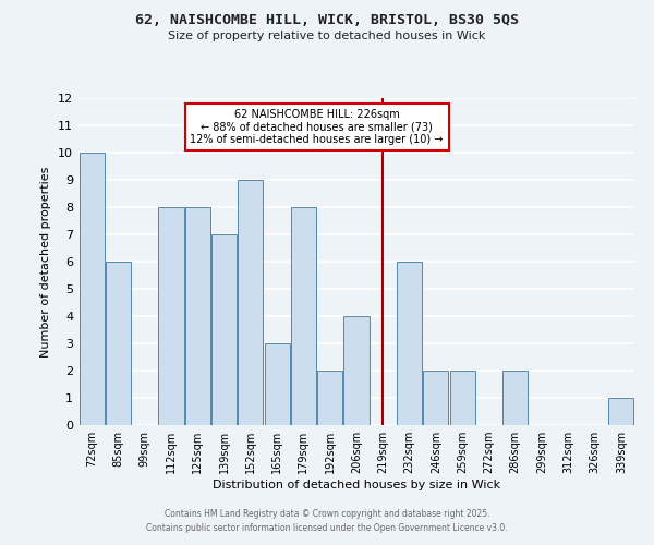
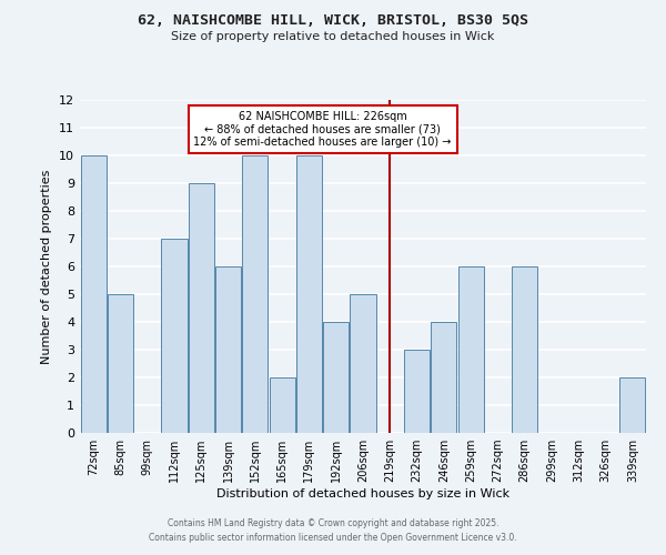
85sqm: 6 -> 5
112sqm: 8 -> 7
125sqm: 8 -> 9
139sqm: 7 -> 6
152sqm: 9 -> 10
165sqm: 3 -> 2
179sqm: 8 -> 10
192sqm: 2 -> 4
206sqm: 4 -> 5
232sqm: 6 -> 3
246sqm: 2 -> 4
259sqm: 2 -> 6
286sqm: 2 -> 6
339sqm: 1 -> 2
